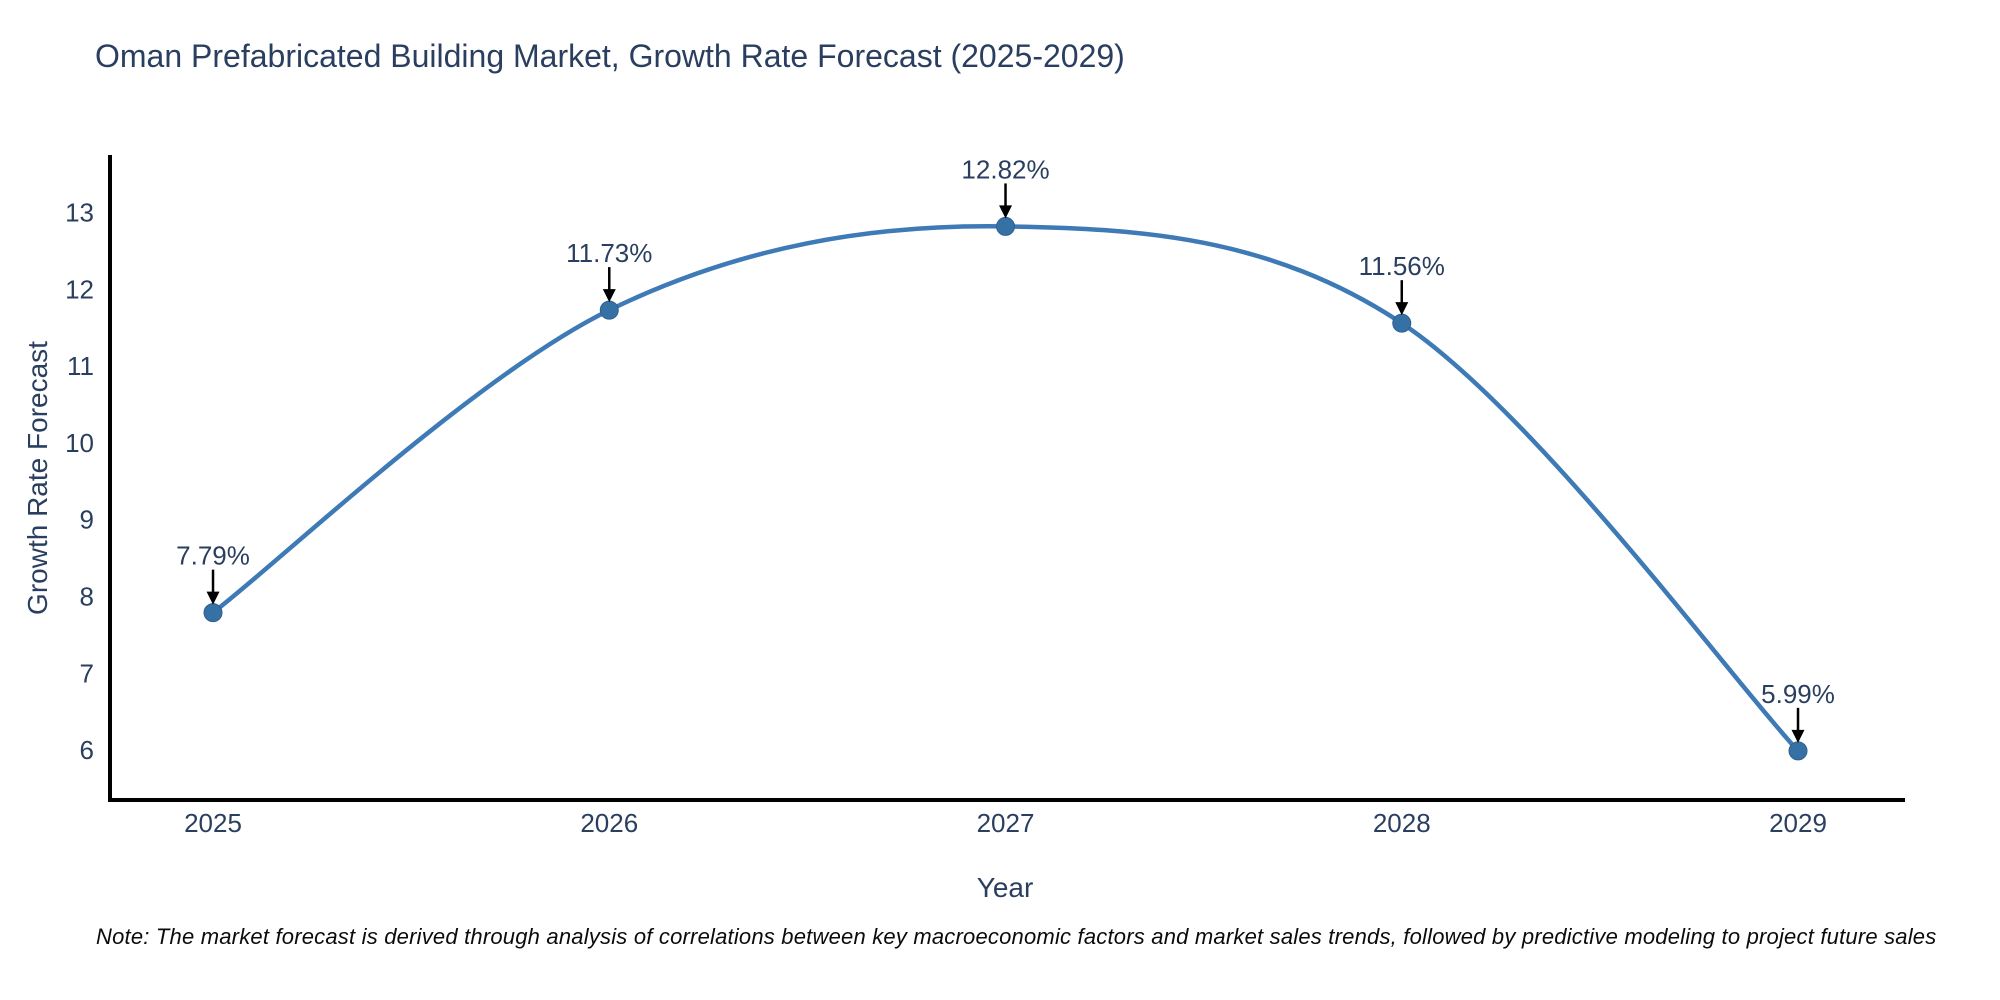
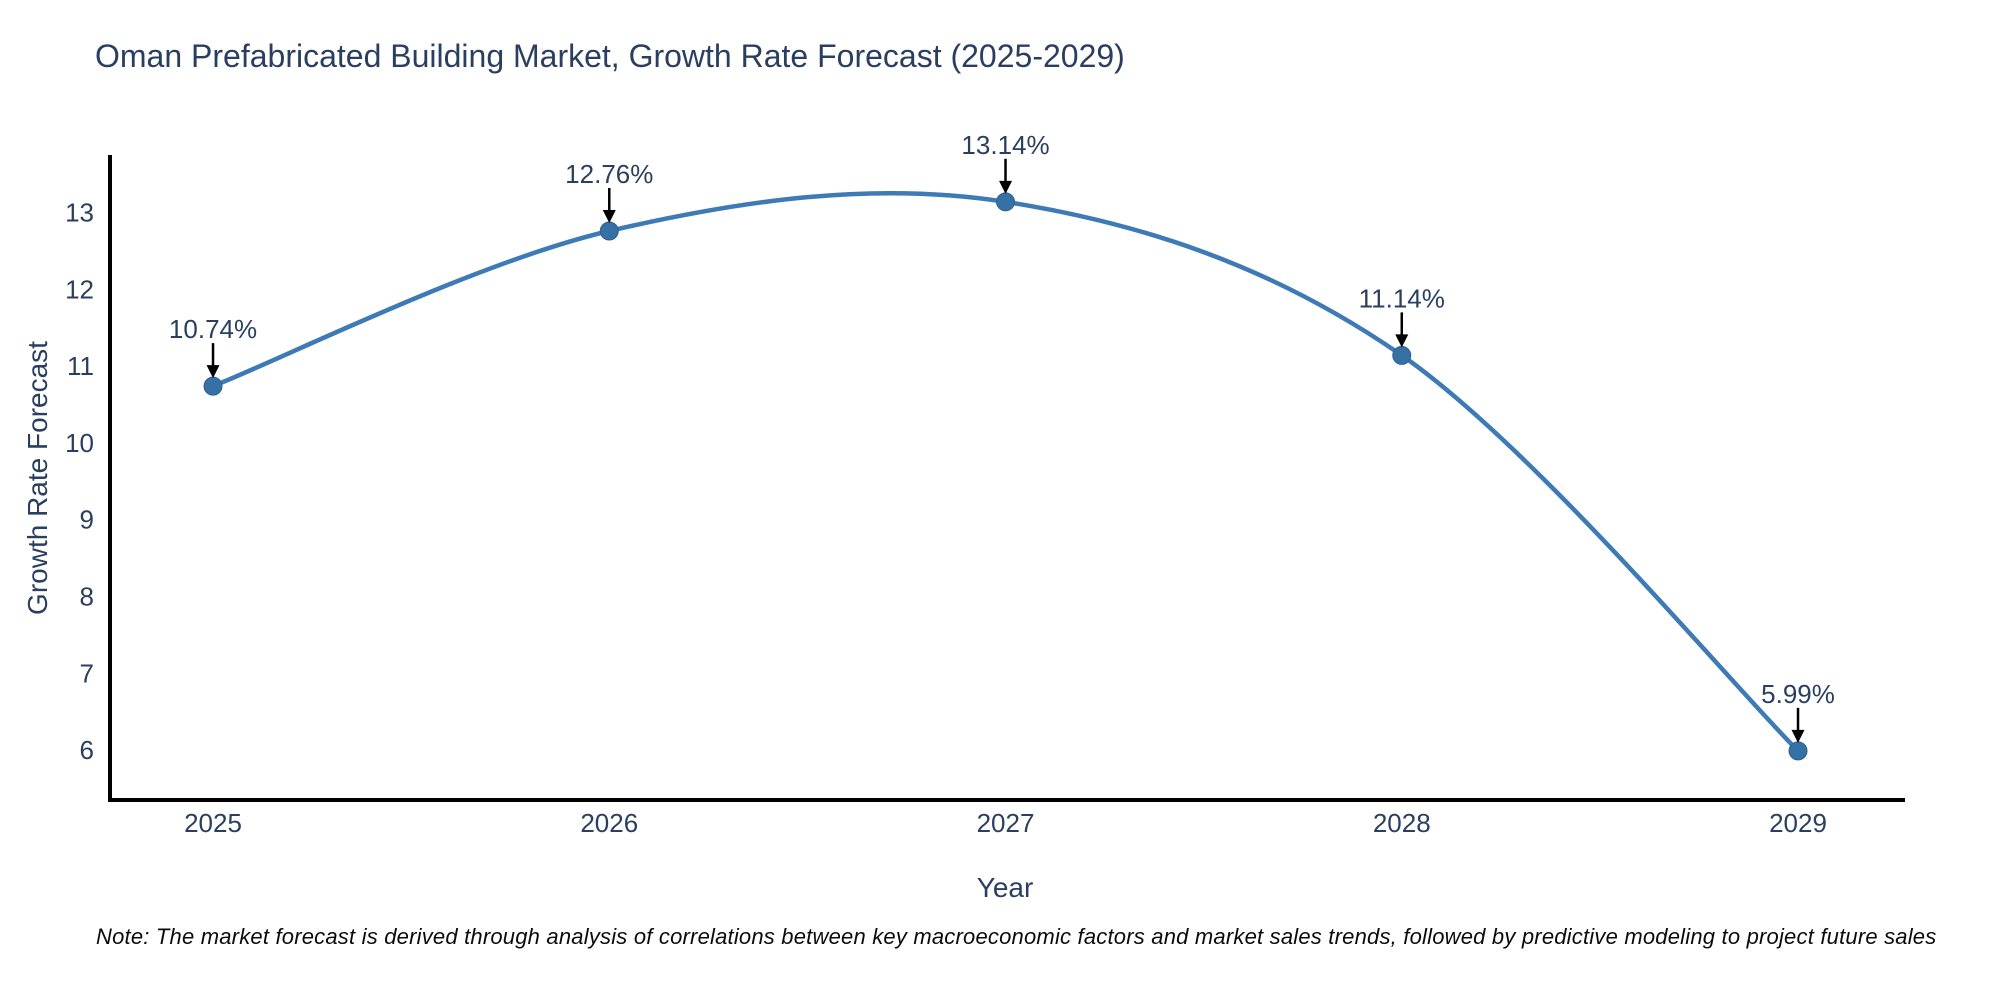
2025: 7.79% -> 10.74%
2026: 11.73% -> 12.76%
2027: 12.82% -> 13.14%
2028: 11.56% -> 11.14%
